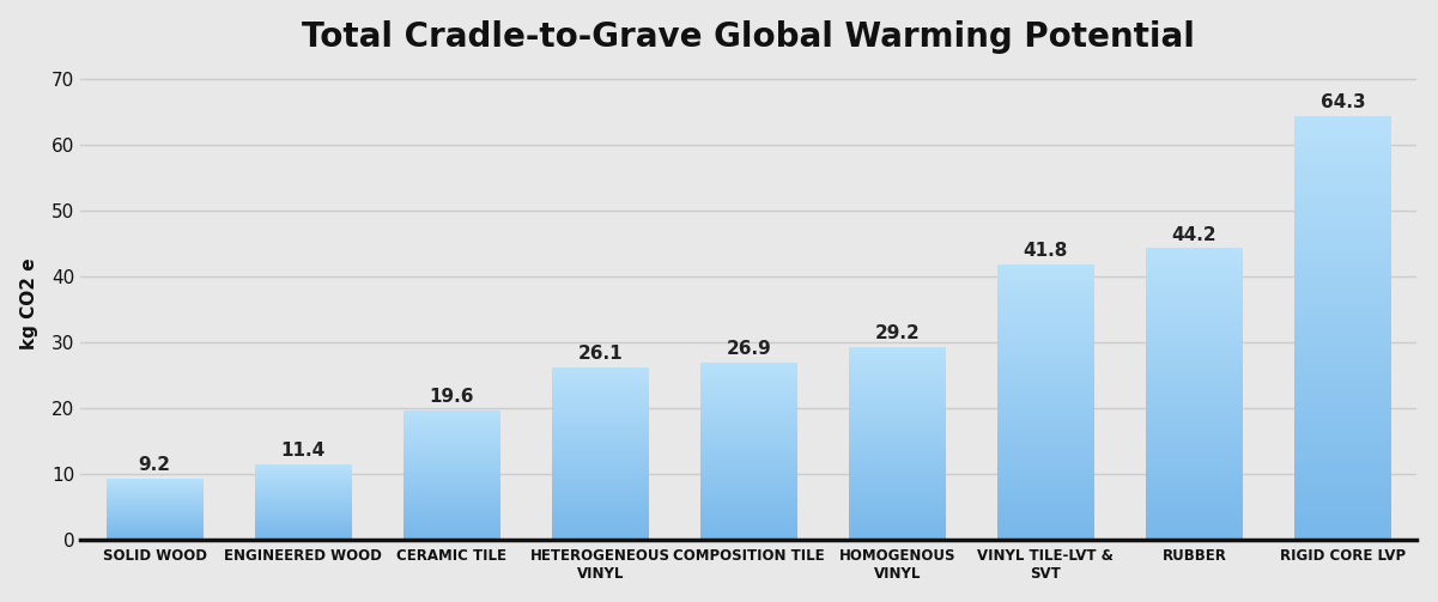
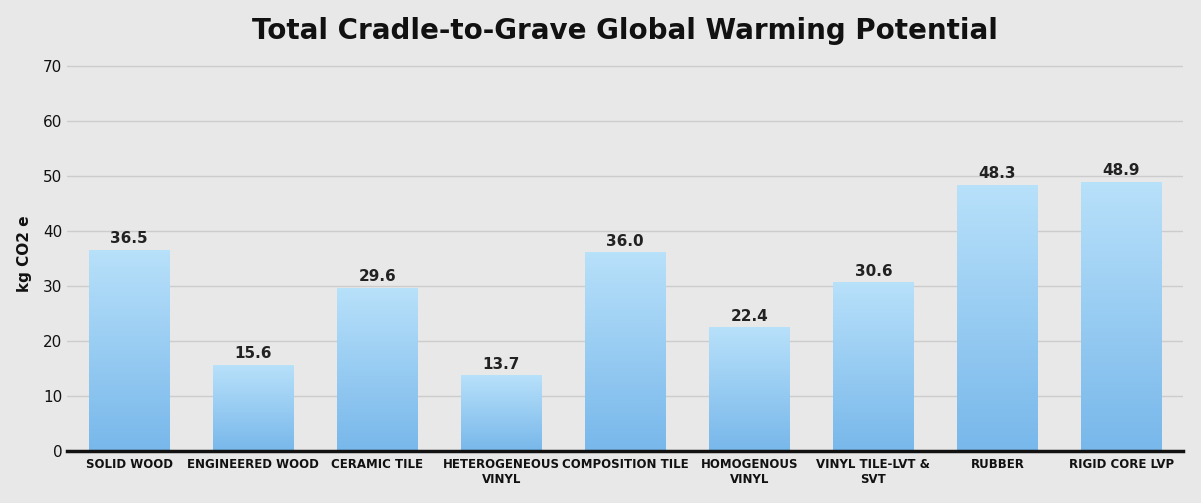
SOLID WOOD: 9.2 -> 36.5
ENGINEERED WOOD: 11.4 -> 15.6
CERAMIC TILE: 19.6 -> 29.6
HETEROGENEOUS VINYL: 26.1 -> 13.7
COMPOSITION TILE: 26.9 -> 36.0
HOMOGENOUS VINYL: 29.2 -> 22.4
VINYL TILE-LVT & SVT: 41.8 -> 30.6
RUBBER: 44.2 -> 48.3
RIGID CORE LVP: 64.3 -> 48.9
